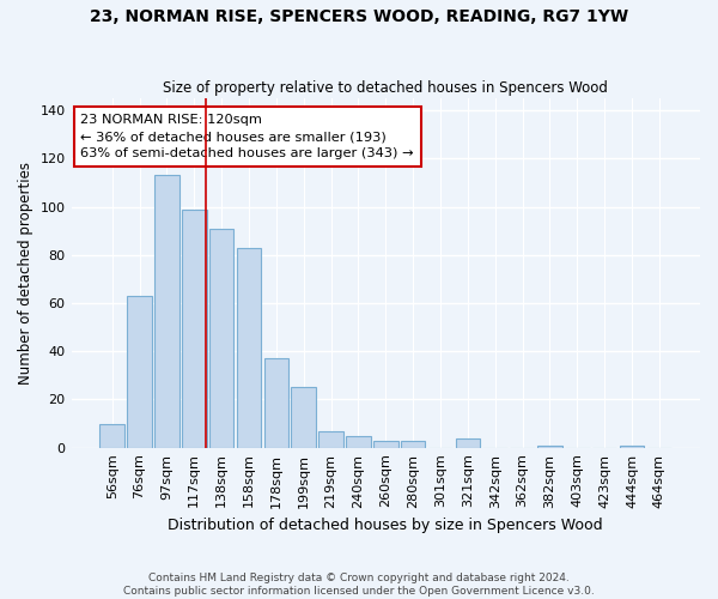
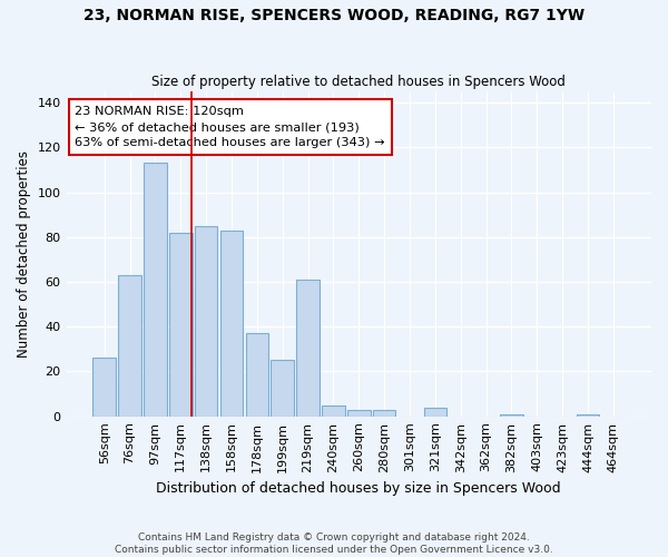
56sqm: 10 -> 26
117sqm: 99 -> 82
138sqm: 91 -> 85
219sqm: 7 -> 61
